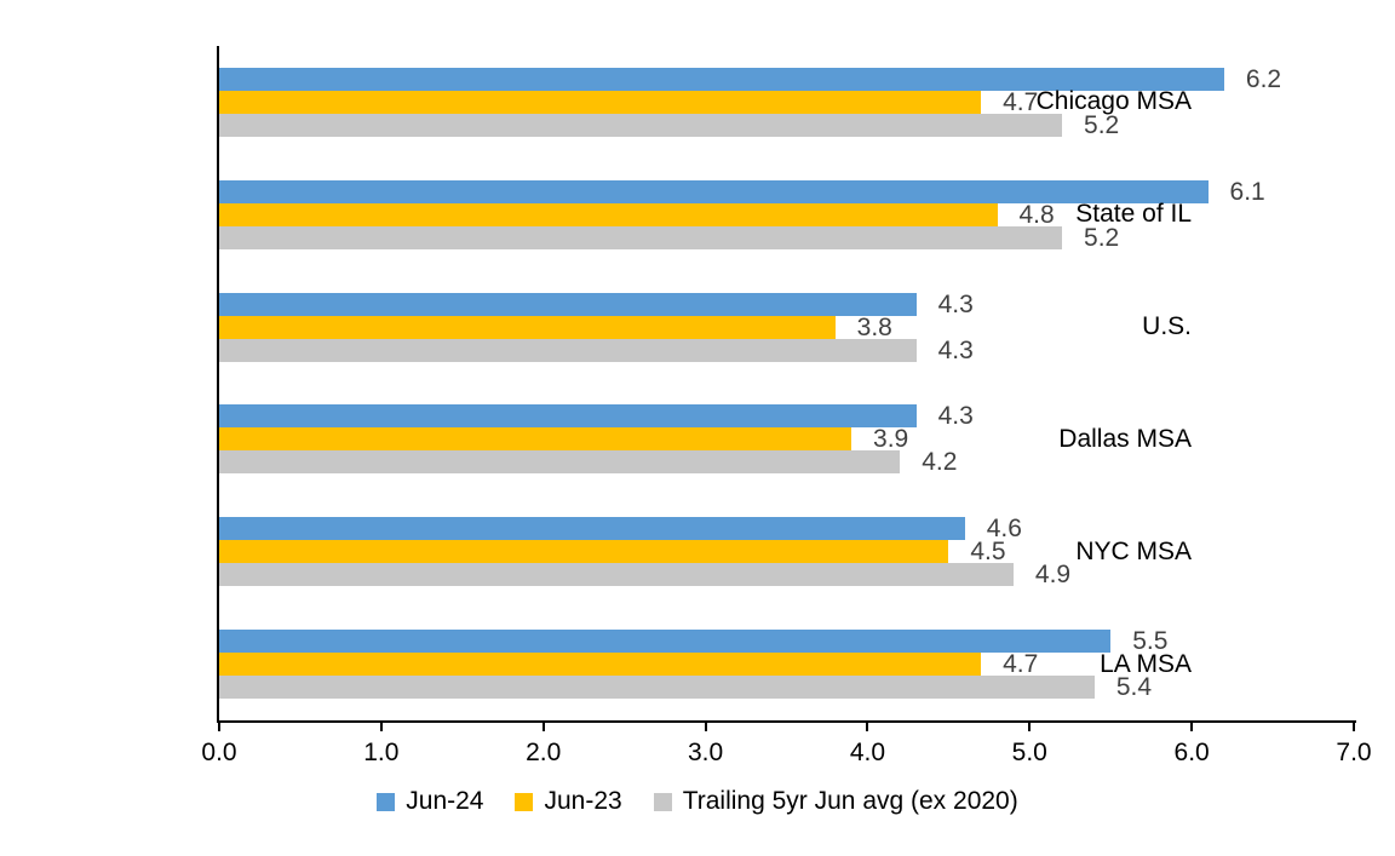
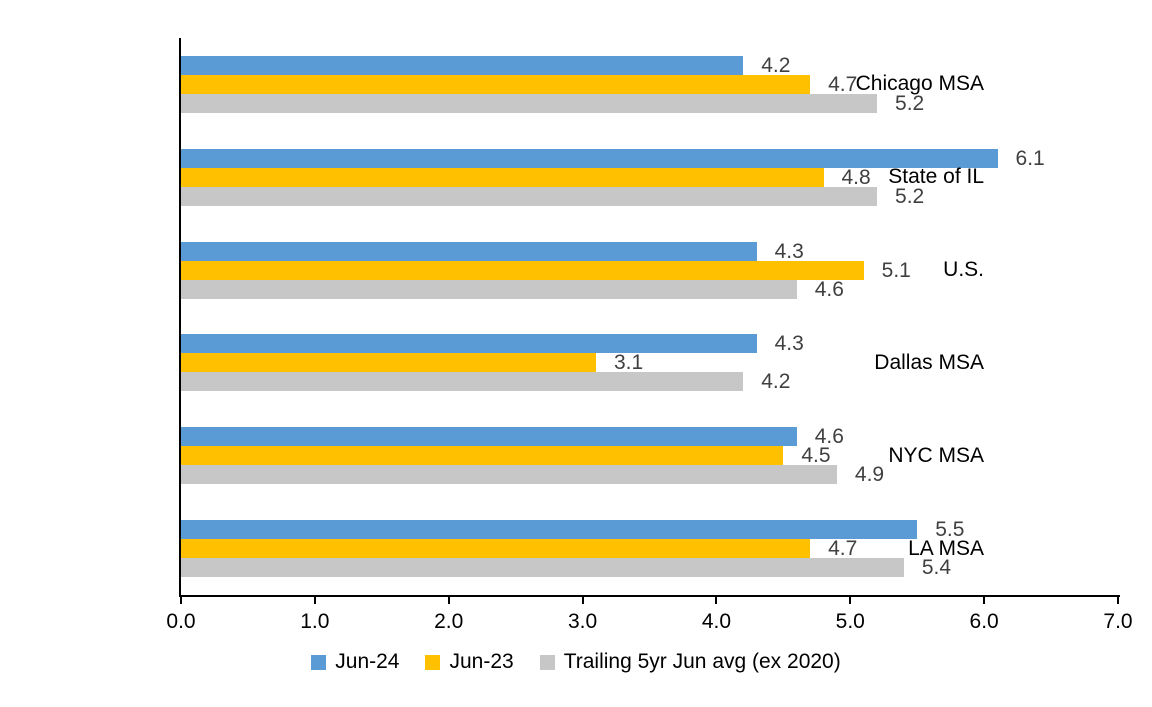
Jun-24/Chicago MSA: 6.2 -> 4.2
Jun-23/U.S.: 3.8 -> 5.1
Trailing 5yr Jun avg (ex 2020)/U.S.: 4.3 -> 4.6
Jun-23/Dallas MSA: 3.9 -> 3.1
